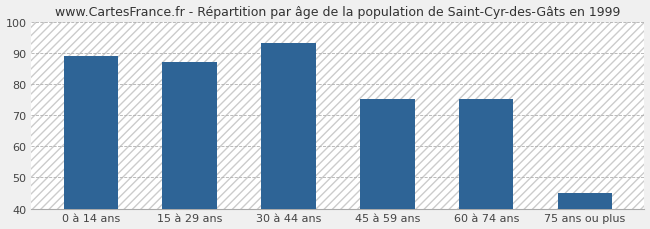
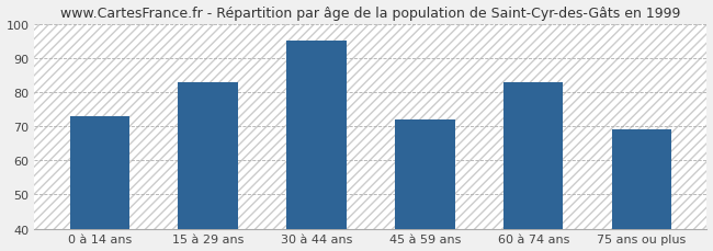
0 à 14 ans: 89 -> 73
15 à 29 ans: 87 -> 83
30 à 44 ans: 93 -> 95
45 à 59 ans: 75 -> 72
60 à 74 ans: 75 -> 83
75 ans ou plus: 45 -> 69
